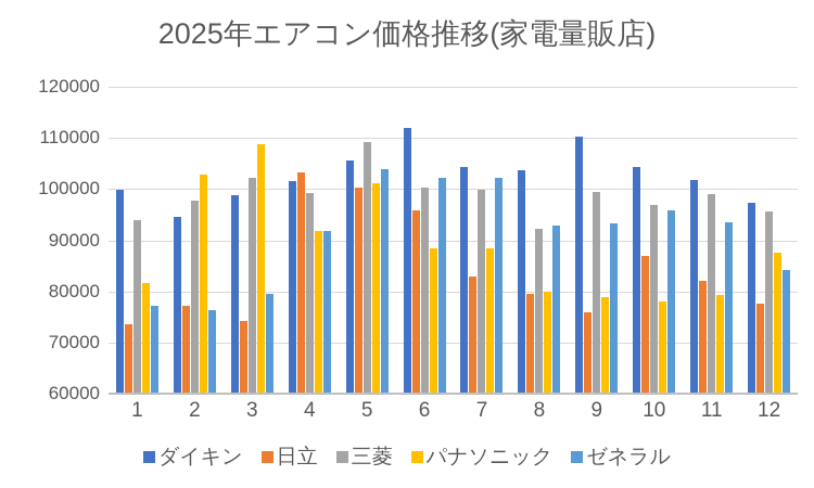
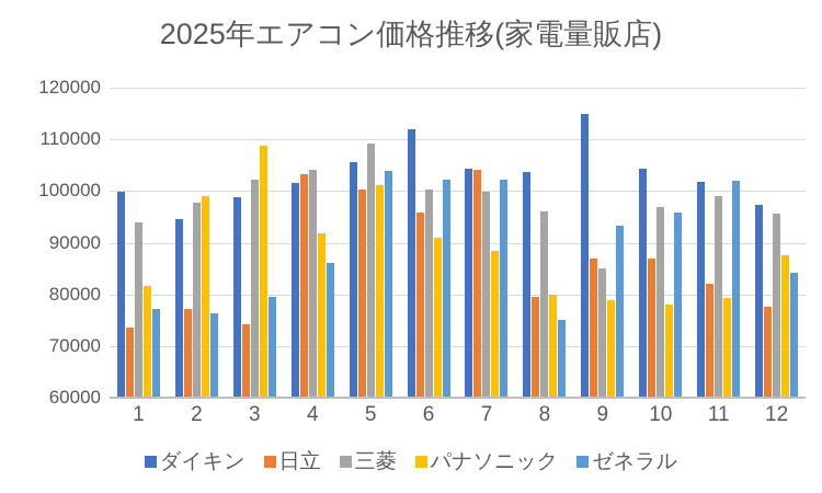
パナソニック/2: 103000 -> 99000
三菱/4: 99000 -> 104000
ゼネラル/4: 92000 -> 86000
パナソニック/6: 88000 -> 91000
日立/7: 83000 -> 104000
三菱/8: 92000 -> 96000
ゼネラル/8: 93000 -> 75000
ダイキン/9: 110000 -> 115000
日立/9: 76000 -> 87000
三菱/9: 100000 -> 85000
ゼネラル/11: 93000 -> 102000
